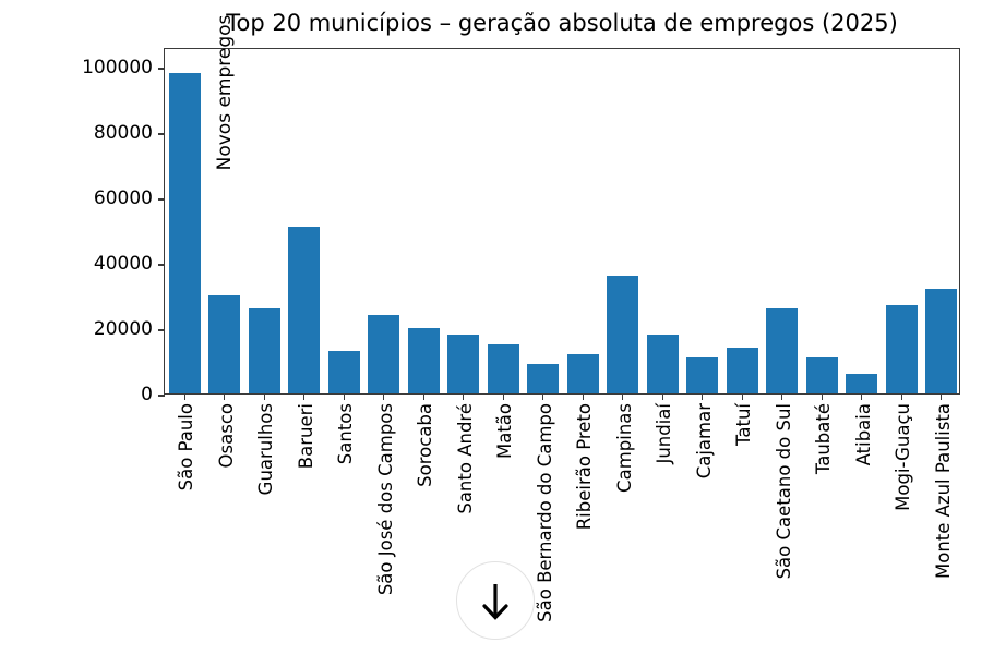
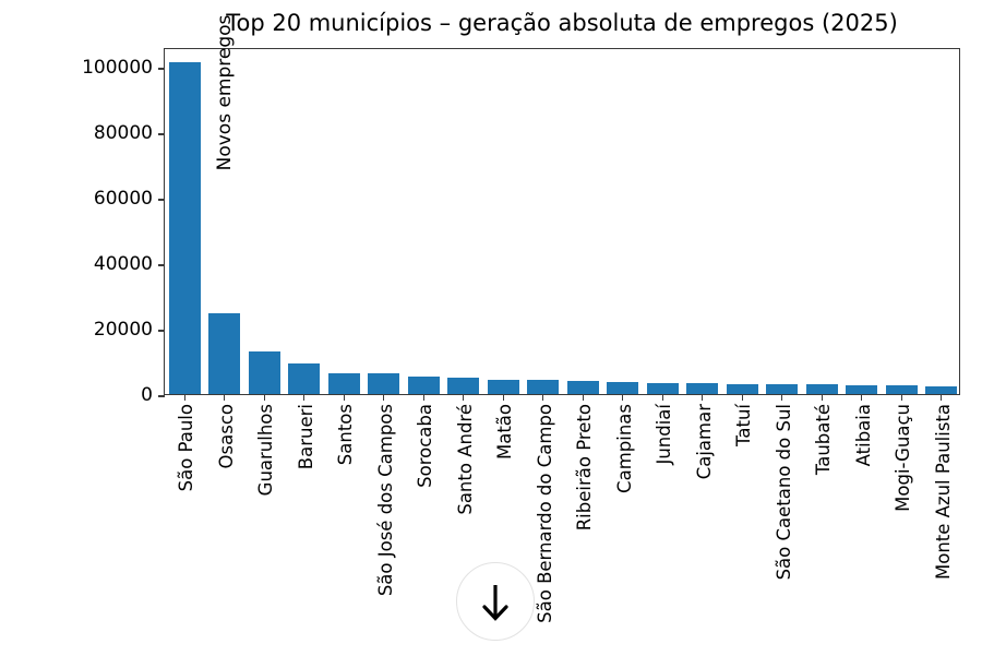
São Paulo: 98000 -> 102000
Osasco: 30000 -> 25000
Guarulhos: 26000 -> 13000
Barueri: 51000 -> 9000
Santos: 13000 -> 6000
São José dos Campos: 24000 -> 6000
Sorocaba: 20000 -> 6000
Santo André: 18000 -> 5000
Matão: 15000 -> 4000
São Bernardo do Campo: 9000 -> 4000
Ribeirão Preto: 12000 -> 4000
Campinas: 36000 -> 4000
Jundiaí: 18000 -> 3000
Cajamar: 11000 -> 3000
Tatuí: 14000 -> 3000
São Caetano do Sul: 26000 -> 3000
Taubaté: 11000 -> 3000
Atibaia: 6000 -> 3000
Mogi-Guaçu: 27000 -> 3000
Monte Azul Paulista: 32000 -> 2000
